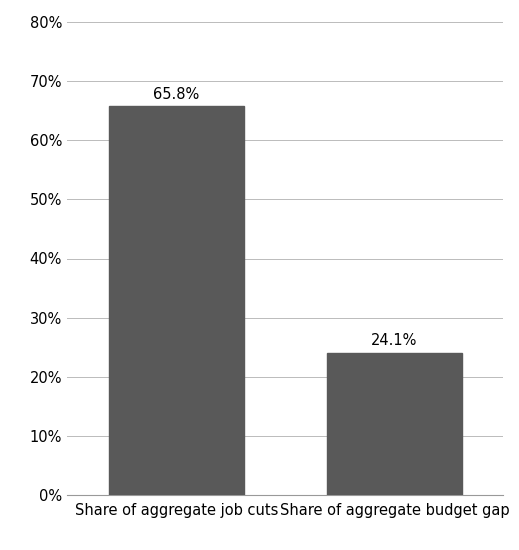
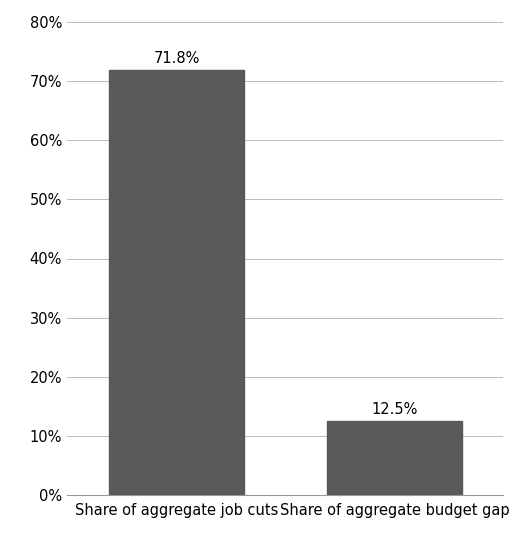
Share of aggregate job cuts: 65.8% -> 71.8%
Share of aggregate budget gap: 24.1% -> 12.5%
